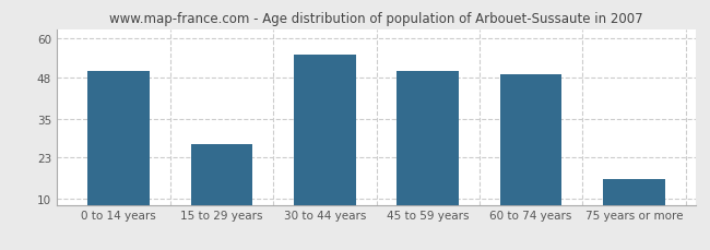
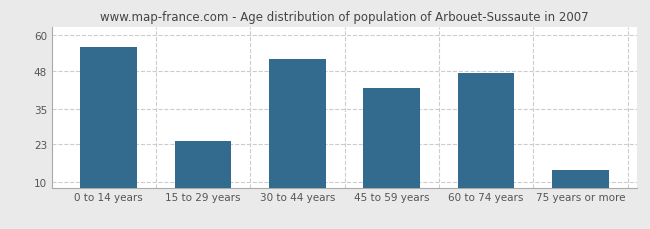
0 to 14 years: 50 -> 56
15 to 29 years: 27 -> 24
30 to 44 years: 55 -> 52
45 to 59 years: 50 -> 42
60 to 74 years: 49 -> 47
75 years or more: 16 -> 14
